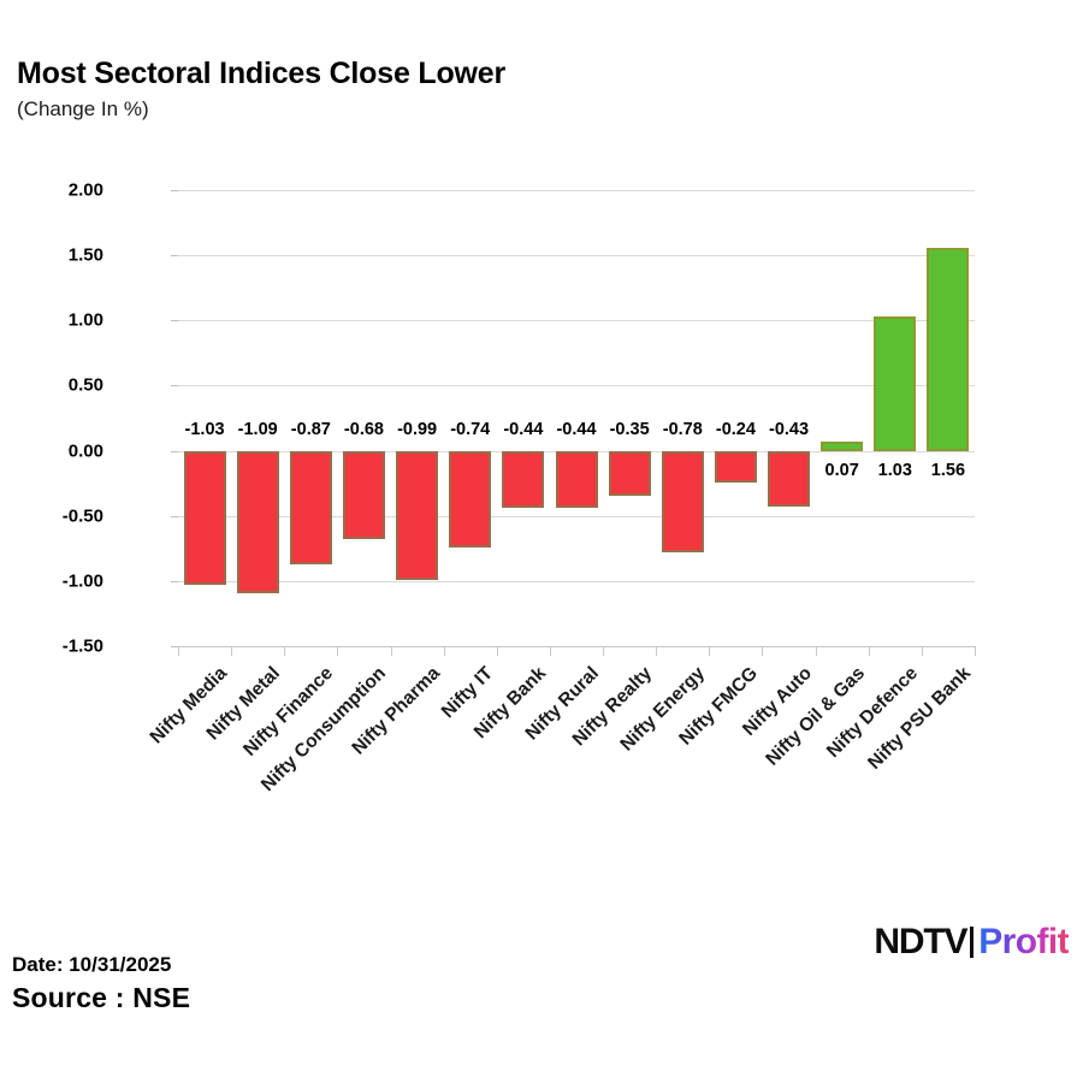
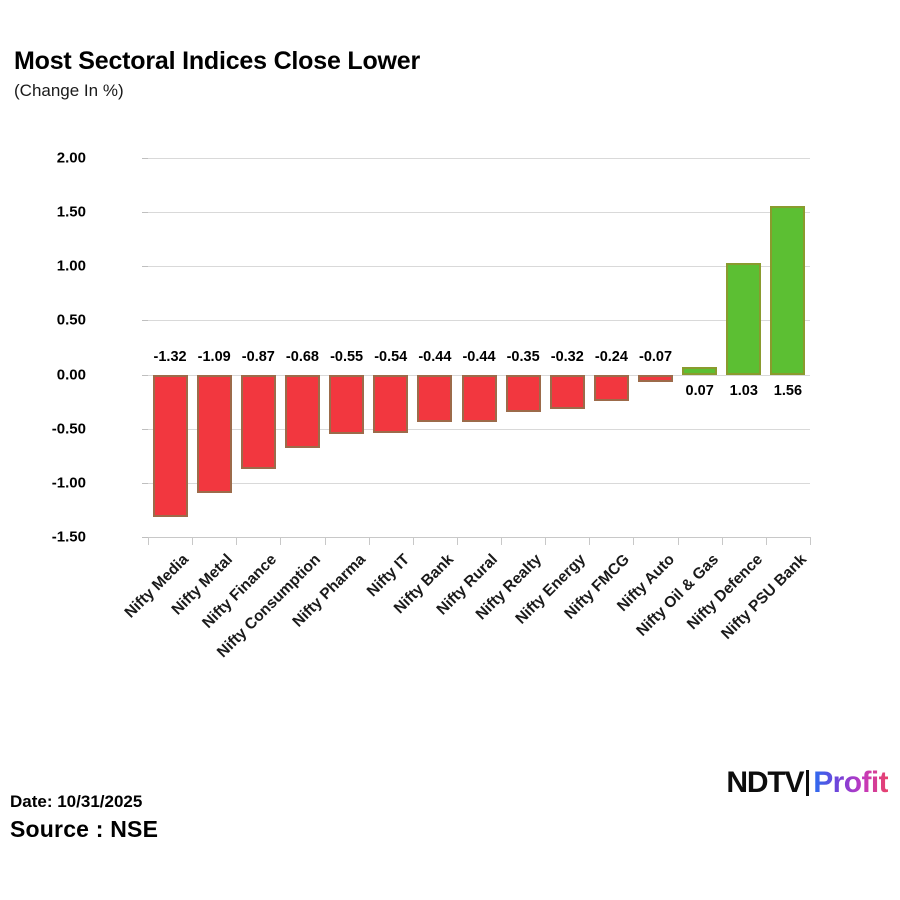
Nifty Media: -1.03 -> -1.32
Nifty Pharma: -0.99 -> -0.55
Nifty IT: -0.74 -> -0.54
Nifty Energy: -0.78 -> -0.32
Nifty Auto: -0.43 -> -0.07
